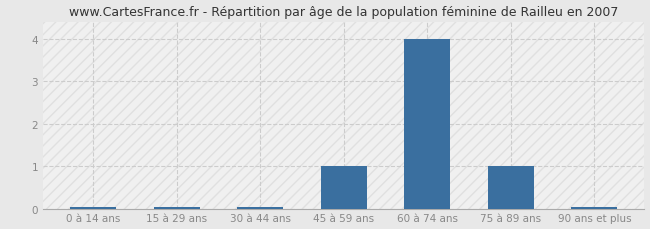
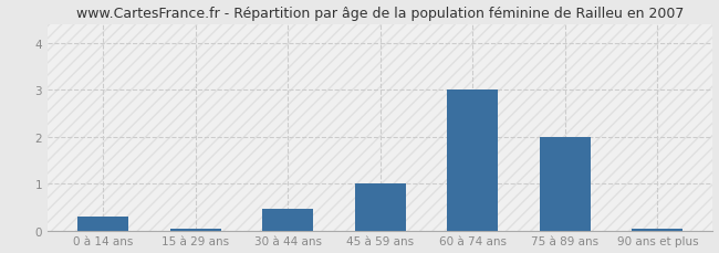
0 à 14 ans: 0.03 -> 0.30
30 à 44 ans: 0.03 -> 0.45
60 à 74 ans: 4.00 -> 3.00
75 à 89 ans: 1.00 -> 2.00
